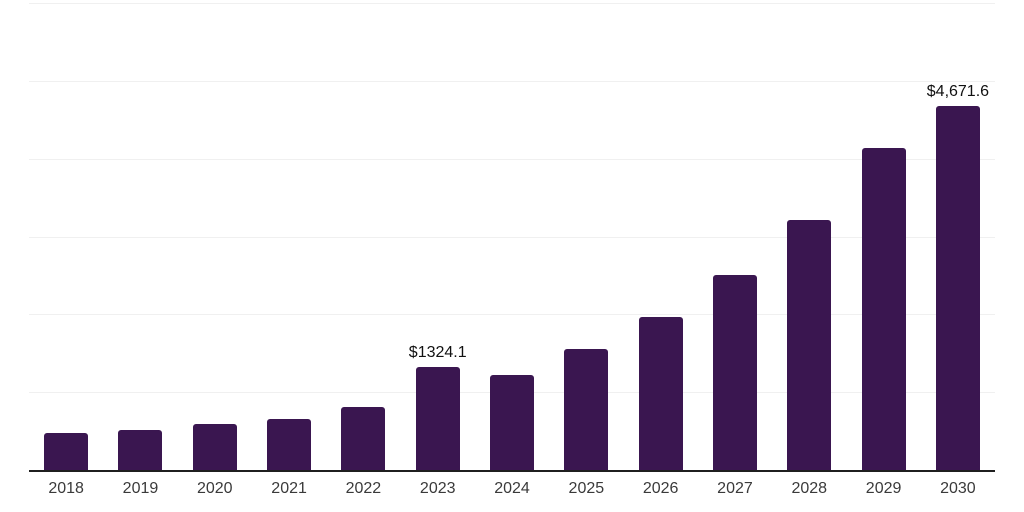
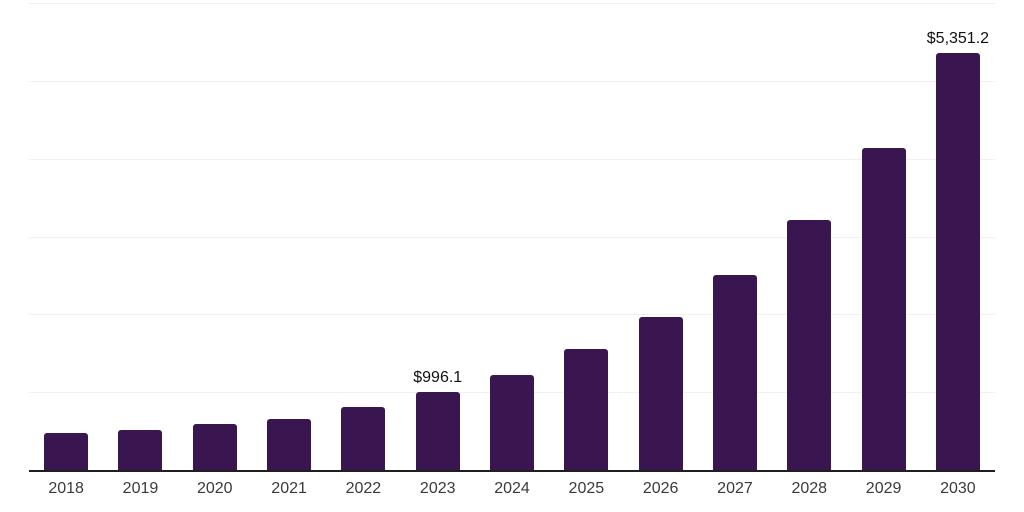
2023: $1324.1 -> $996.1
2030: $4,671.6 -> $5,351.2
